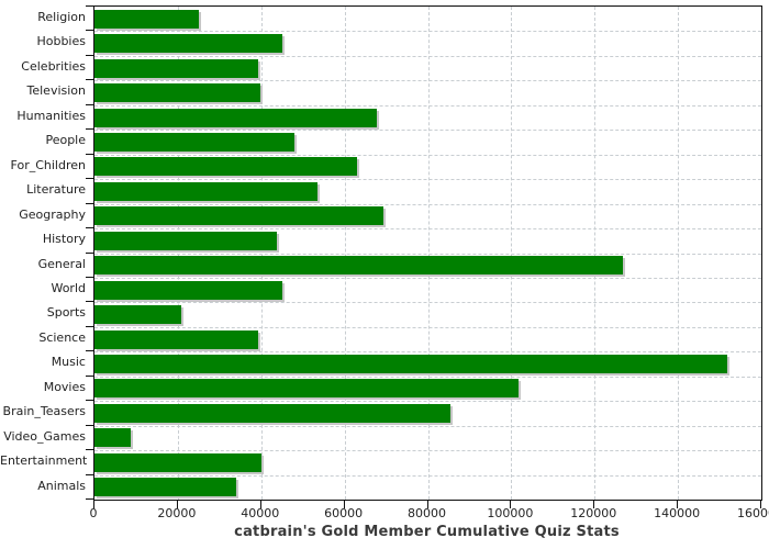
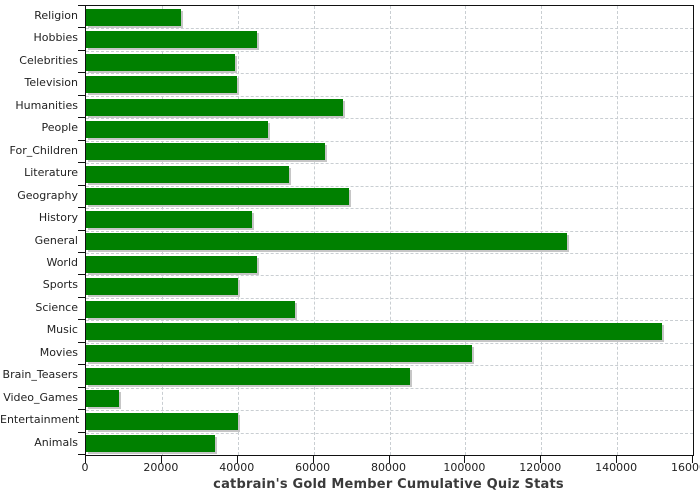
Sports: 21000 -> 40000
Science: 39000 -> 55000
